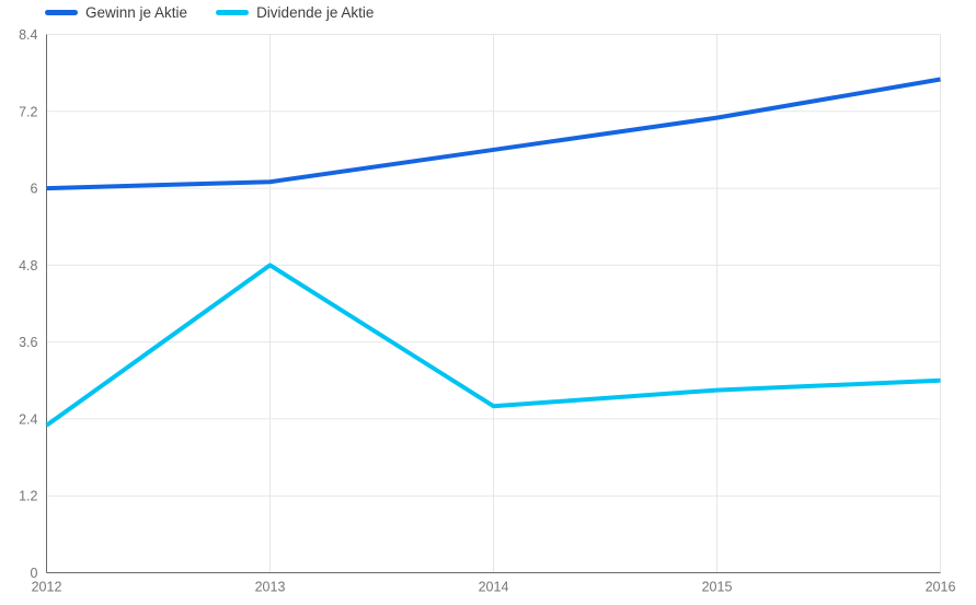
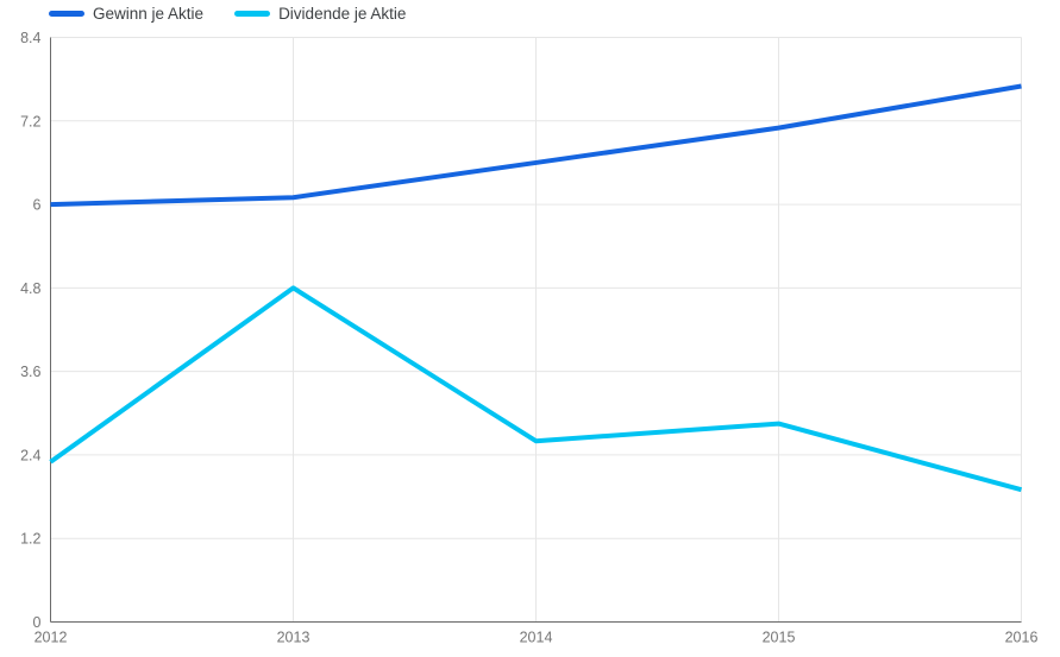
Dividende je Aktie/2016: 3.0 -> 1.9
